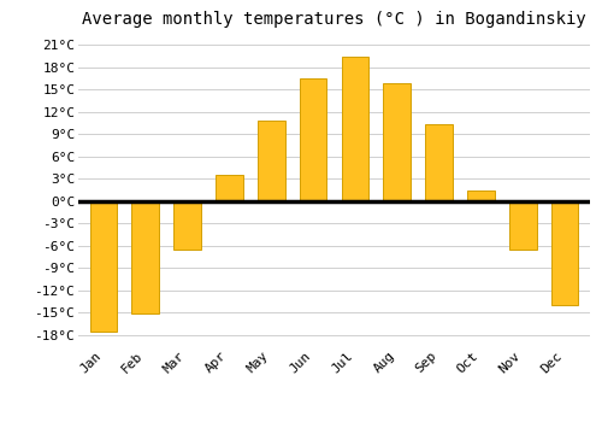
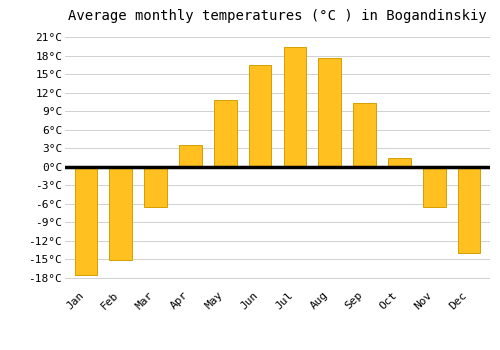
Aug: 15.8°C -> 17.6°C
